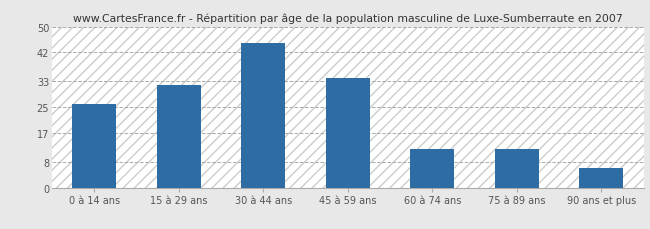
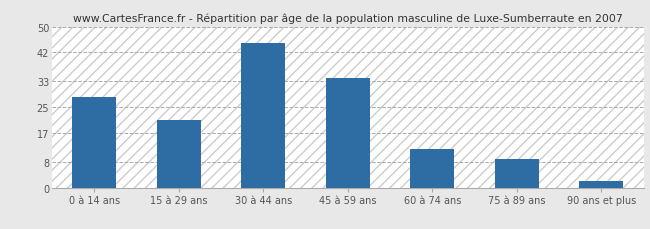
0 à 14 ans: 26 -> 28
15 à 29 ans: 32 -> 21
75 à 89 ans: 12 -> 9
90 ans et plus: 6 -> 2
